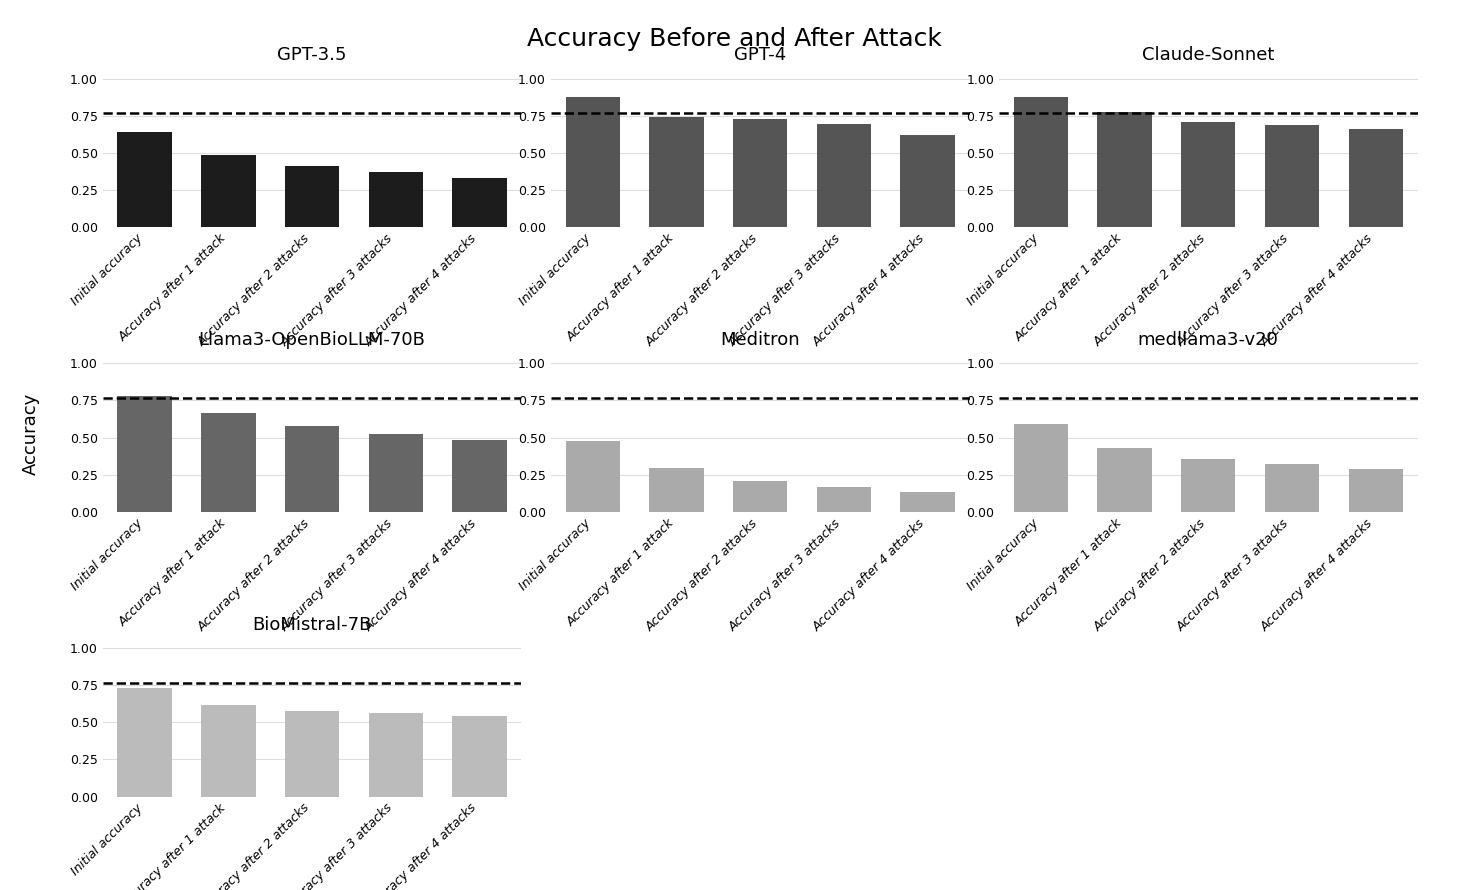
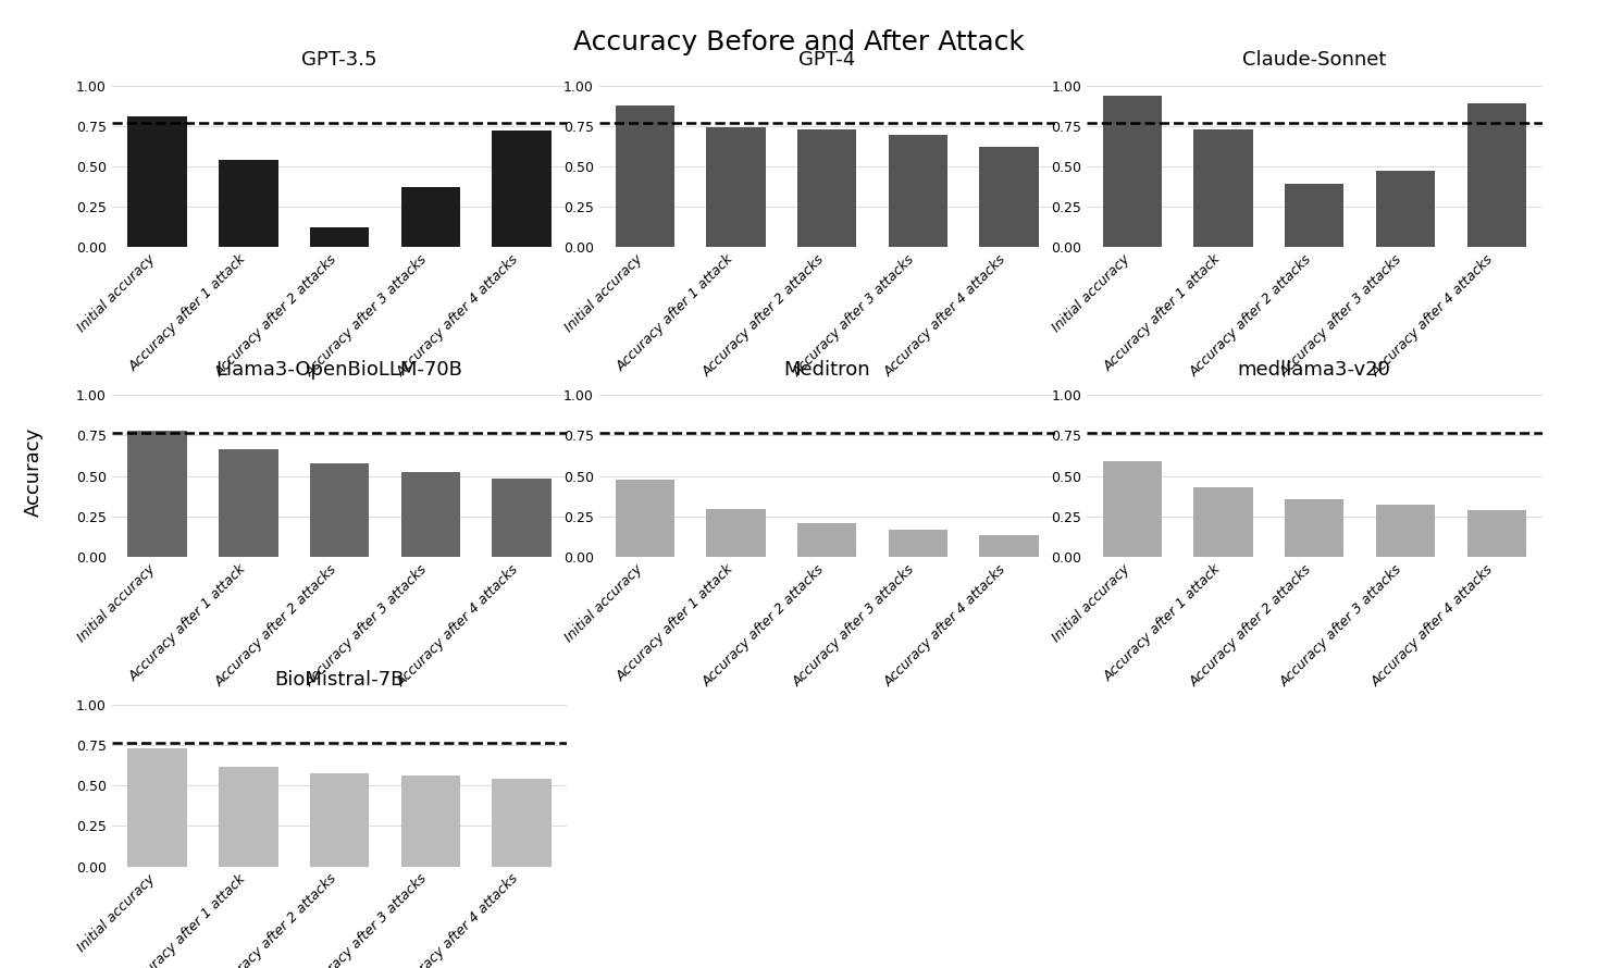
GPT-3.5/Initial accuracy: 0.64 -> 0.81
GPT-3.5/Accuracy after 1 attack: 0.48 -> 0.54
GPT-3.5/Accuracy after 2 attacks: 0.41 -> 0.12
GPT-3.5/Accuracy after 4 attacks: 0.33 -> 0.72
Claude-Sonnet/Initial accuracy: 0.87 -> 0.94
Claude-Sonnet/Accuracy after 1 attack: 0.77 -> 0.73
Claude-Sonnet/Accuracy after 2 attacks: 0.71 -> 0.39
Claude-Sonnet/Accuracy after 3 attacks: 0.69 -> 0.47
Claude-Sonnet/Accuracy after 4 attacks: 0.66 -> 0.89
